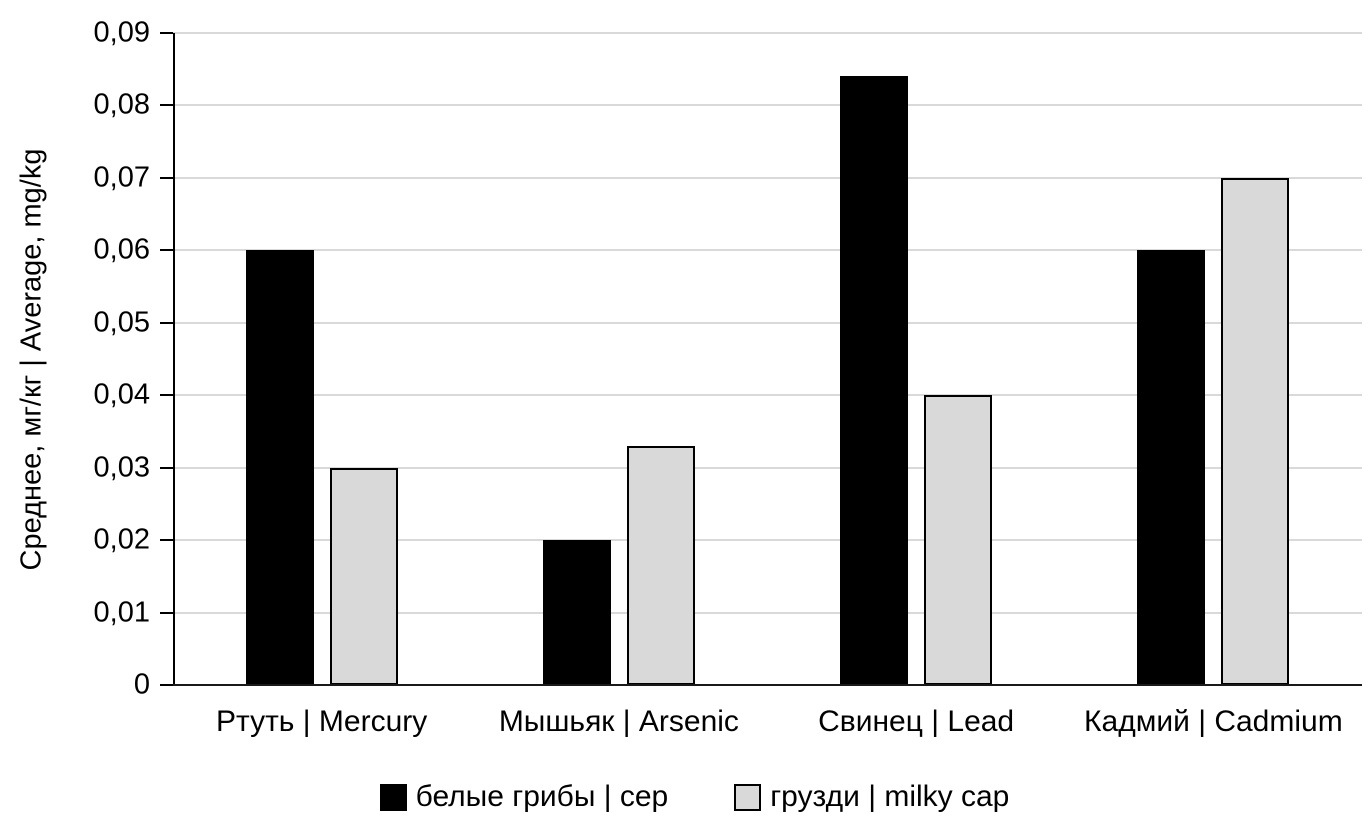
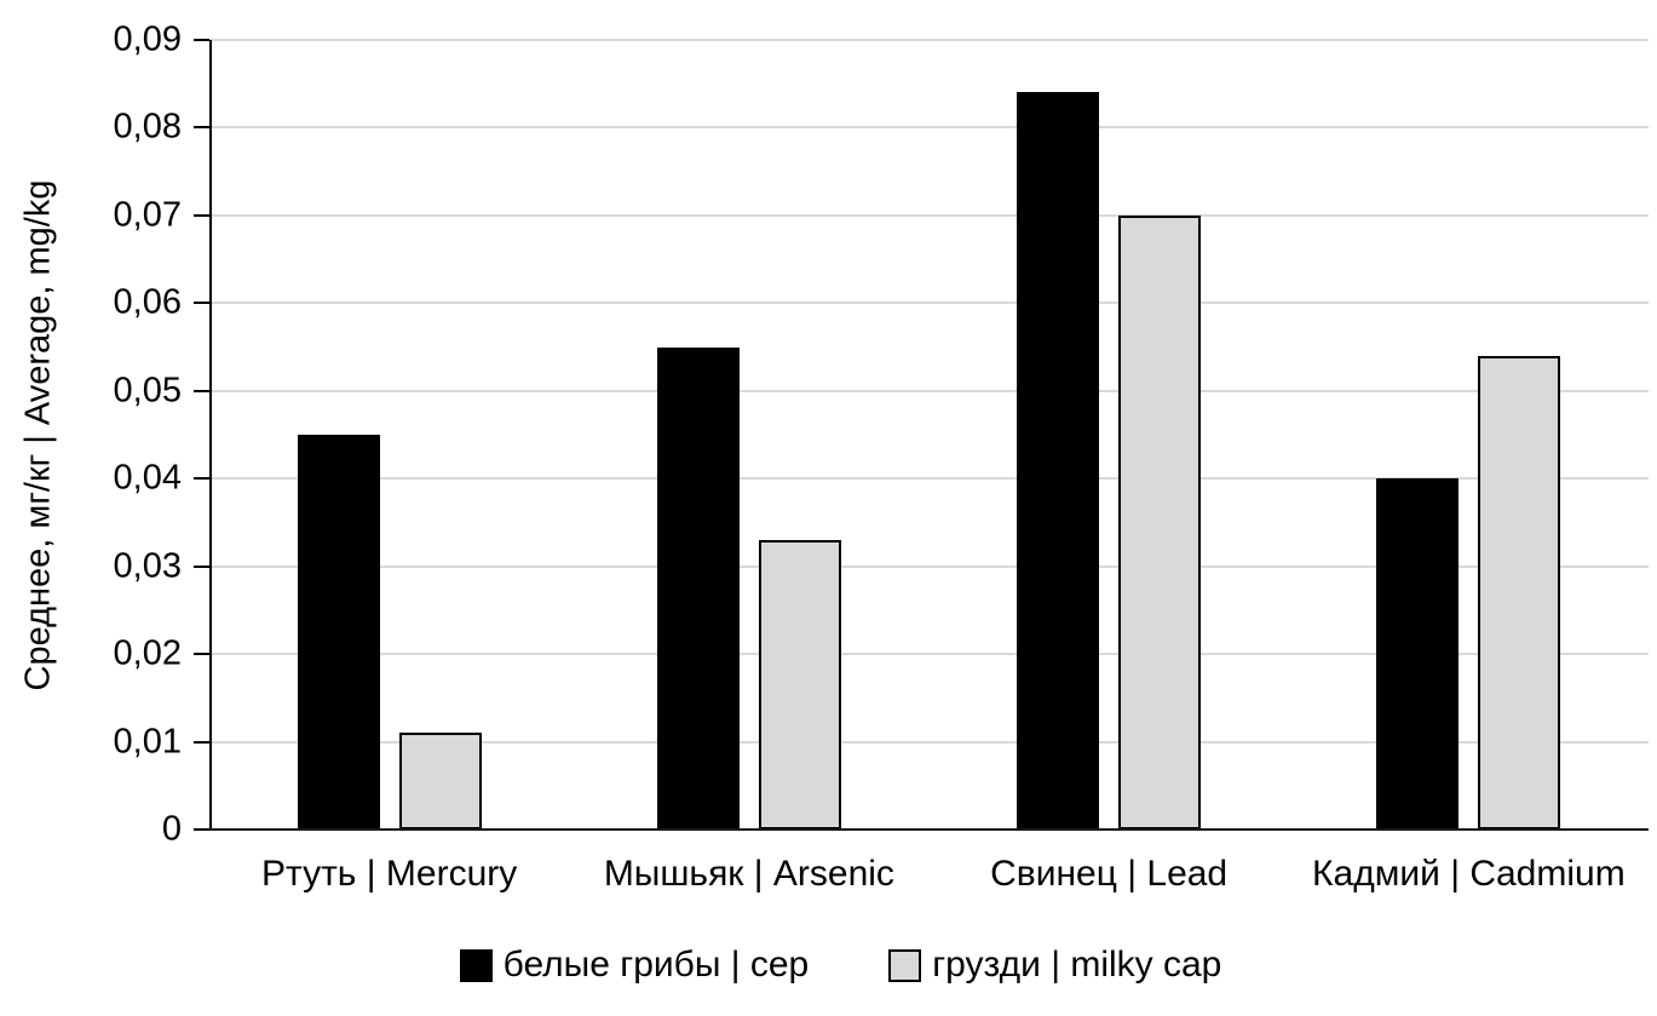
белые грибы | cep/Ртуть | Mercury: 0,06 -> 0,04
грузди | milky cap/Ртуть | Mercury: 0,03 -> 0,01
белые грибы | cep/Мышьяк | Arsenic: 0,02 -> 0,06
грузди | milky cap/Свинец | Lead: 0,04 -> 0,07
белые грибы | cep/Кадмий | Cadmium: 0,06 -> 0,04
грузди | milky cap/Кадмий | Cadmium: 0,07 -> 0,05
